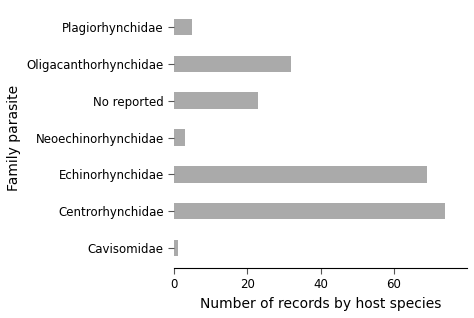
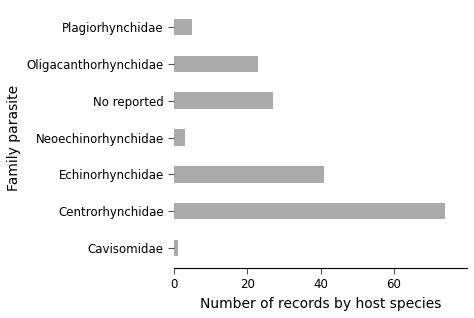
Oligacanthorhynchidae: 32 -> 23
No reported: 23 -> 27
Echinorhynchidae: 69 -> 41
